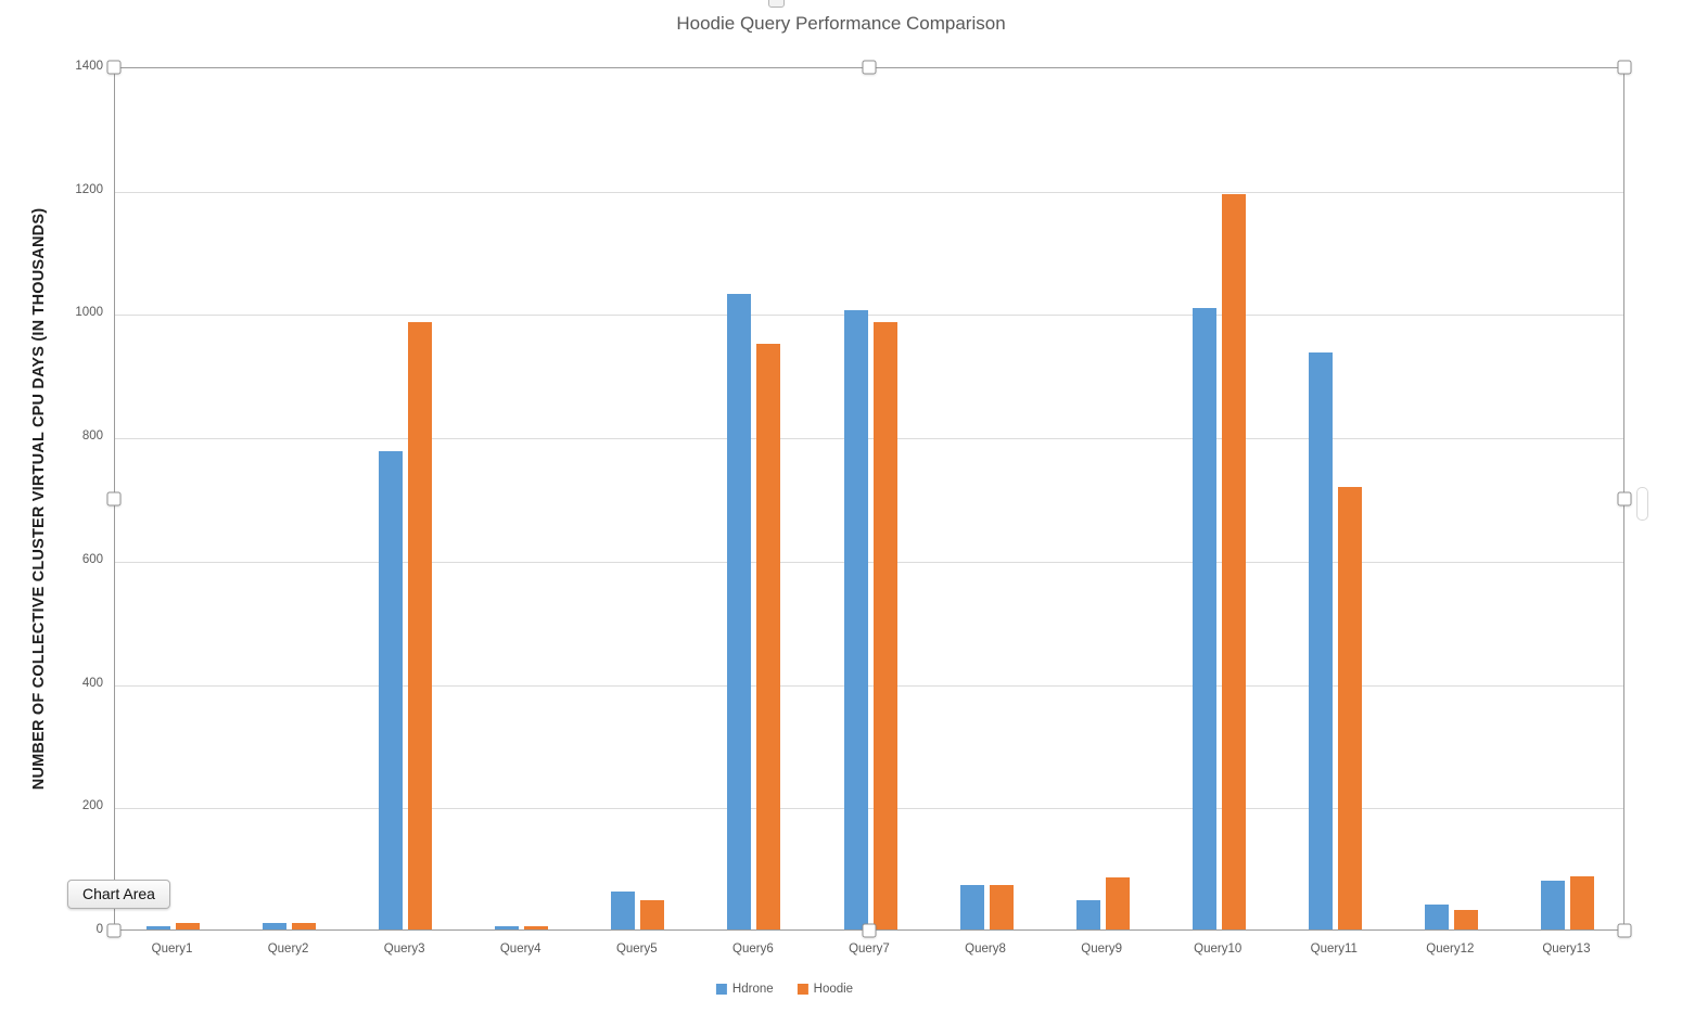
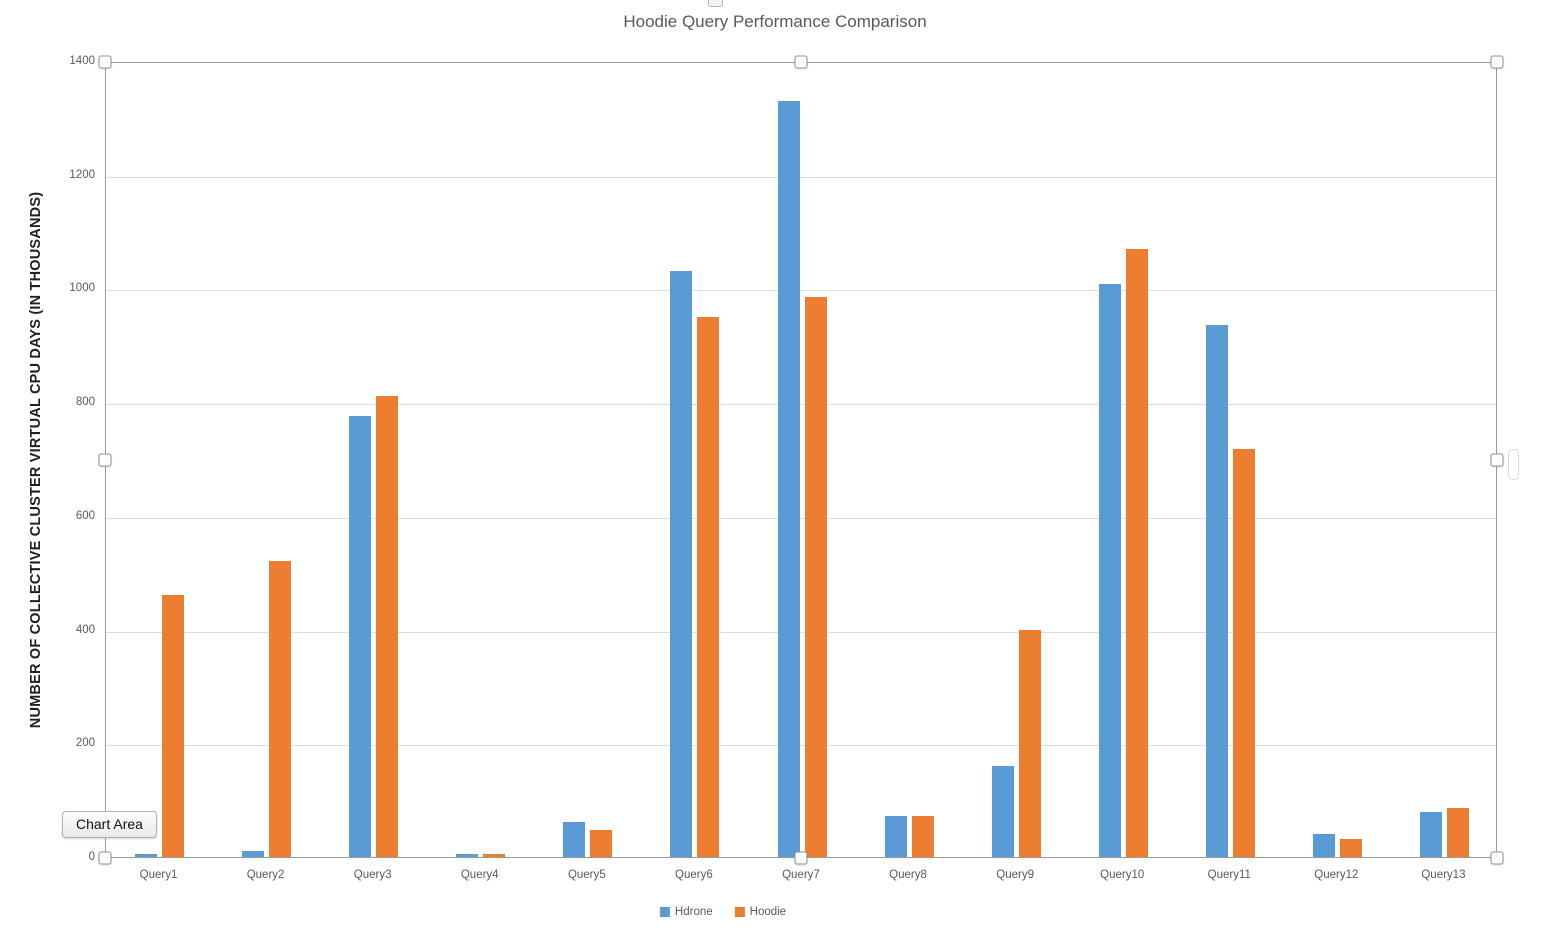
Hoodie/Query1: 10 -> 460
Hoodie/Query2: 10 -> 520
Hoodie/Query3: 980 -> 810
Hdrone/Query7: 1000 -> 1330
Hdrone/Query9: 50 -> 160
Hoodie/Query9: 80 -> 400
Hoodie/Query10: 1190 -> 1070
